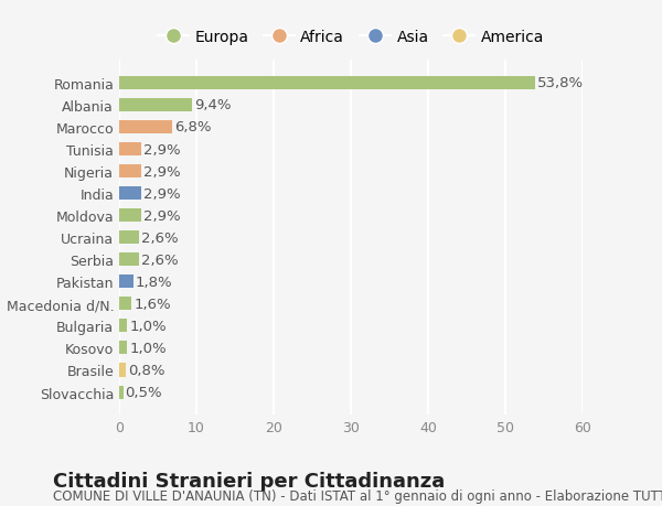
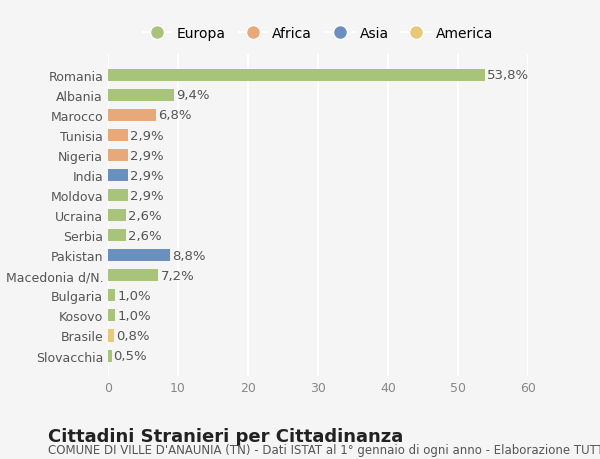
Pakistan: 1,8% -> 8,8%
Macedonia d/N.: 1,6% -> 7,2%
